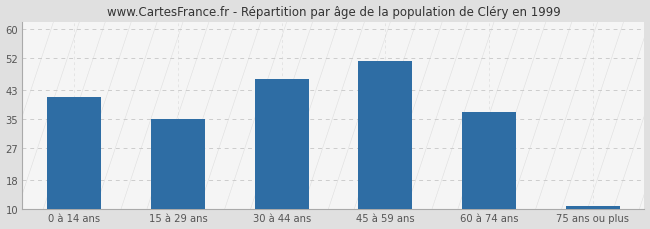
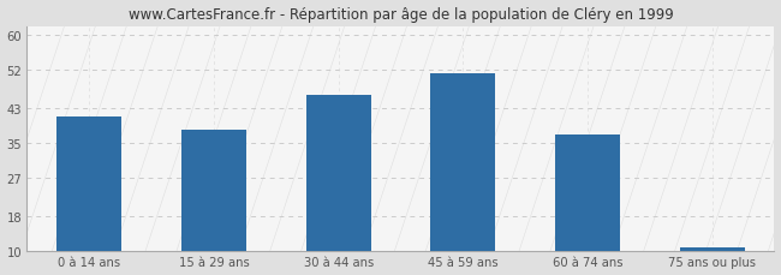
15 à 29 ans: 35 -> 38
